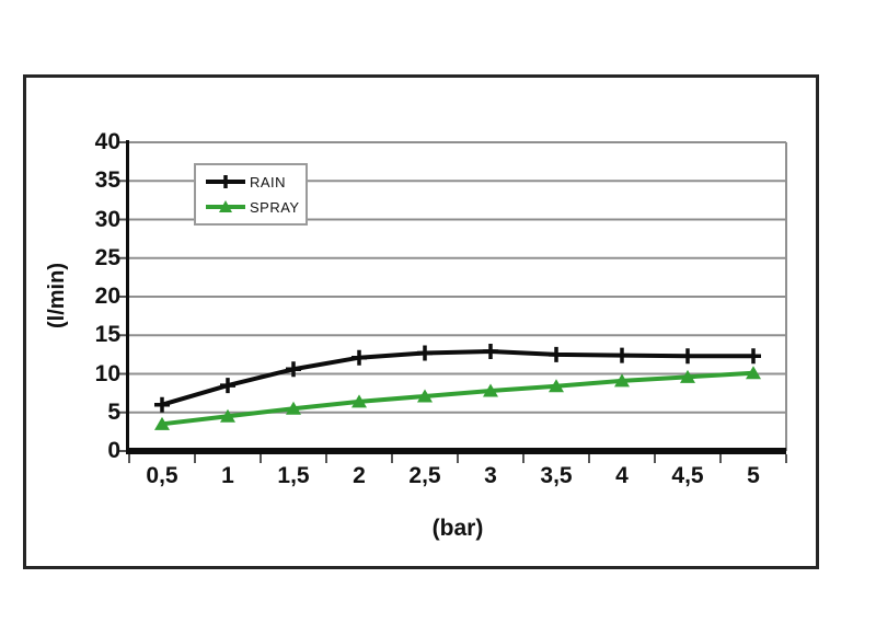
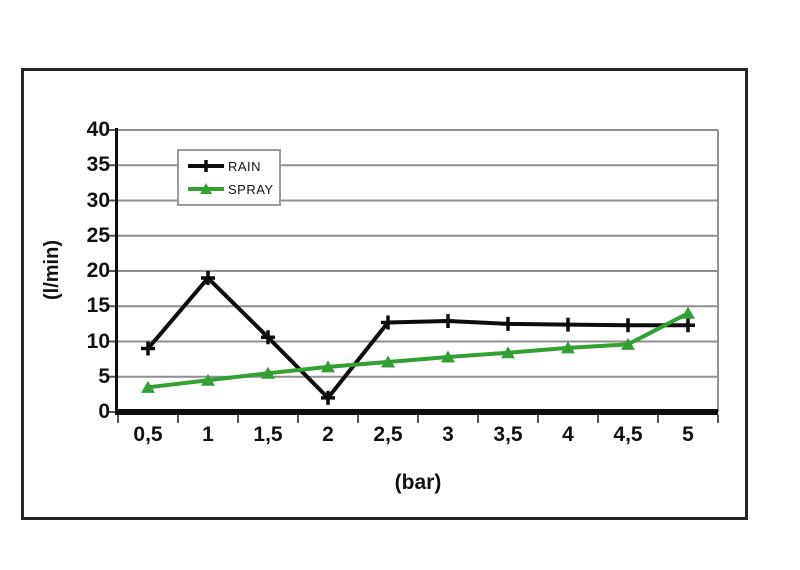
RAIN/0,5: 6 -> 9
RAIN/1: 8 -> 19
RAIN/2: 12 -> 2
SPRAY/5: 10 -> 14
